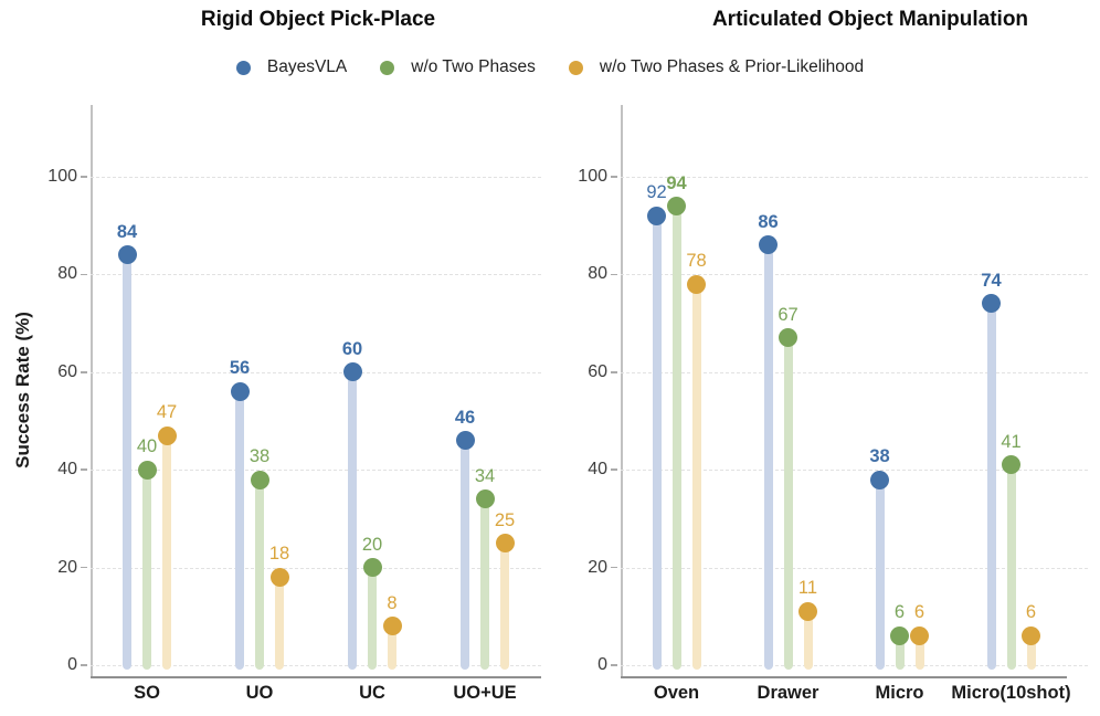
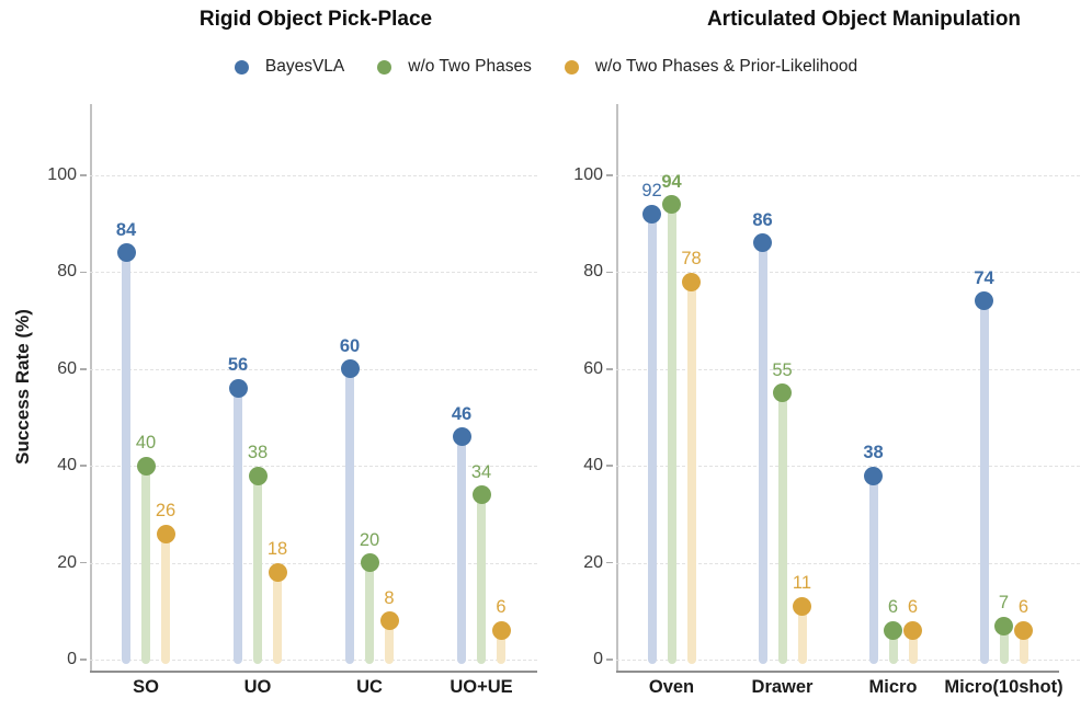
Rigid Object Pick-Place/w/o Two Phases & Prior-Likelihood/SO: 47 -> 26
Rigid Object Pick-Place/w/o Two Phases & Prior-Likelihood/UO+UE: 25 -> 6
Articulated Object Manipulation/w/o Two Phases/Drawer: 67 -> 55
Articulated Object Manipulation/w/o Two Phases/Micro(10shot): 41 -> 7
